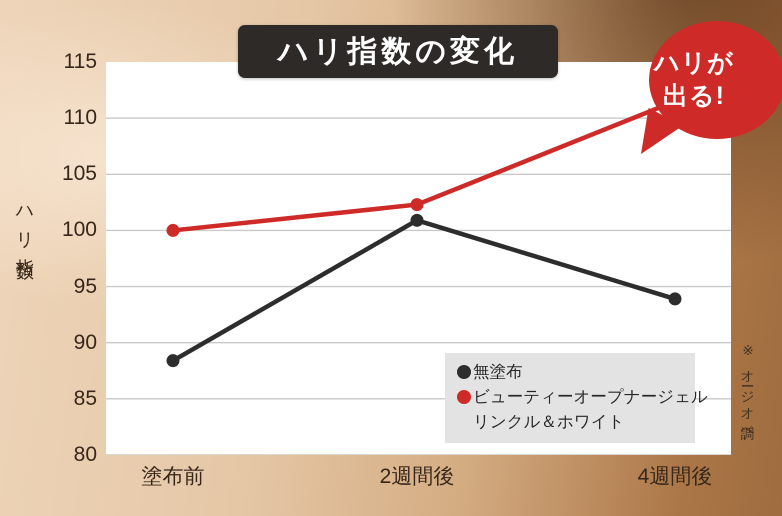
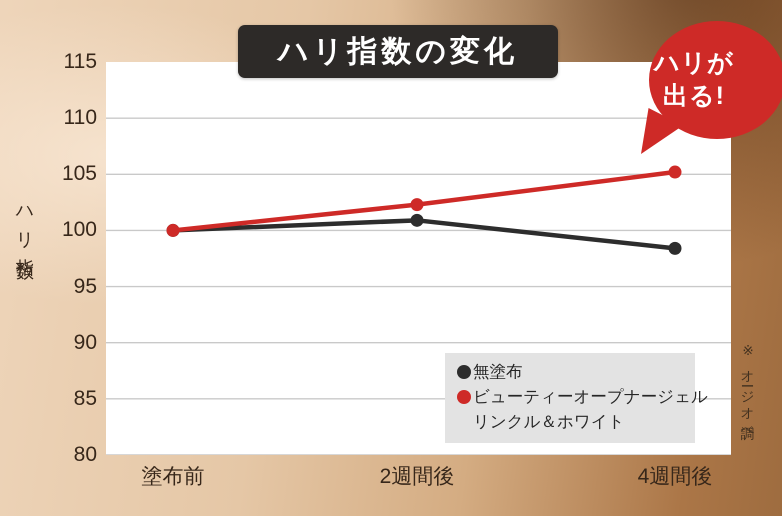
無塗布/塗布前: 88.4 -> 100.0
無塗布/4週間後: 93.9 -> 98.4
ビューティーオープナージェル リンクル＆ホワイト/4週間後: 111.5 -> 105.2
